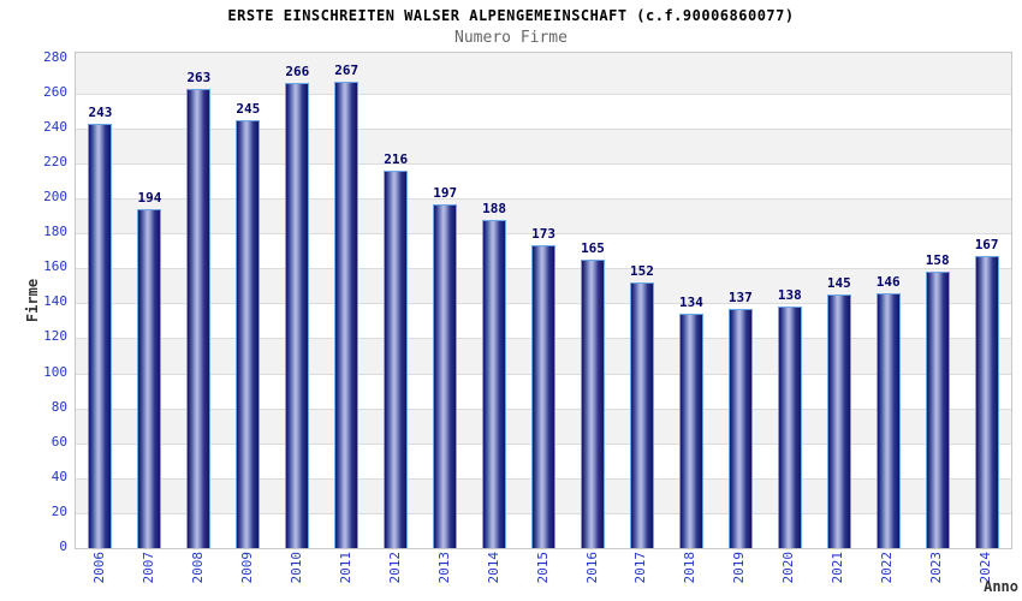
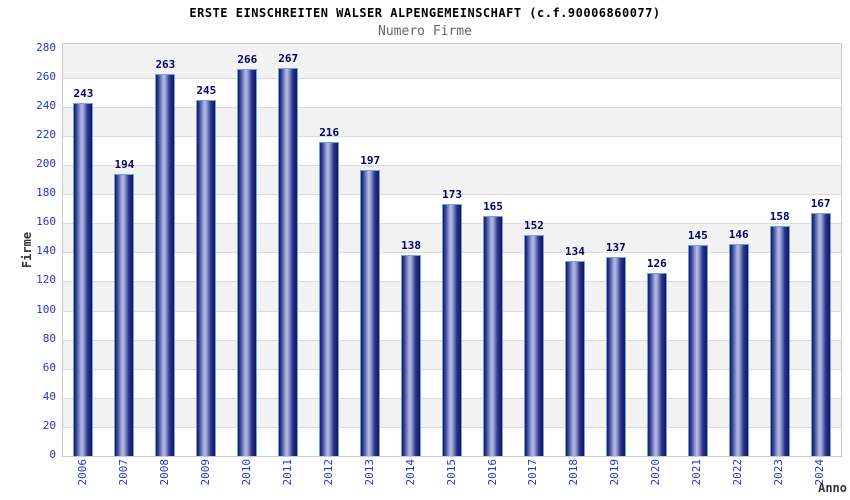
2014: 188 -> 138
2020: 138 -> 126
